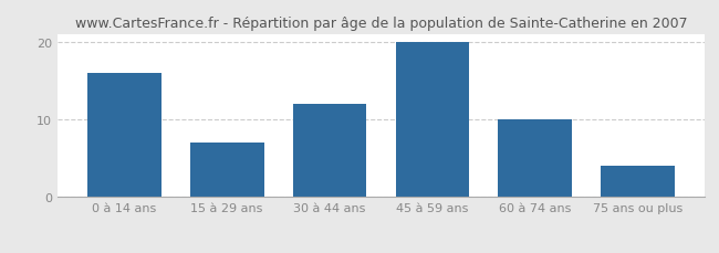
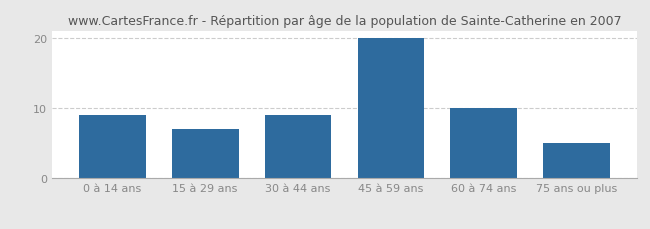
0 à 14 ans: 16 -> 9
30 à 44 ans: 12 -> 9
75 ans ou plus: 4 -> 5
